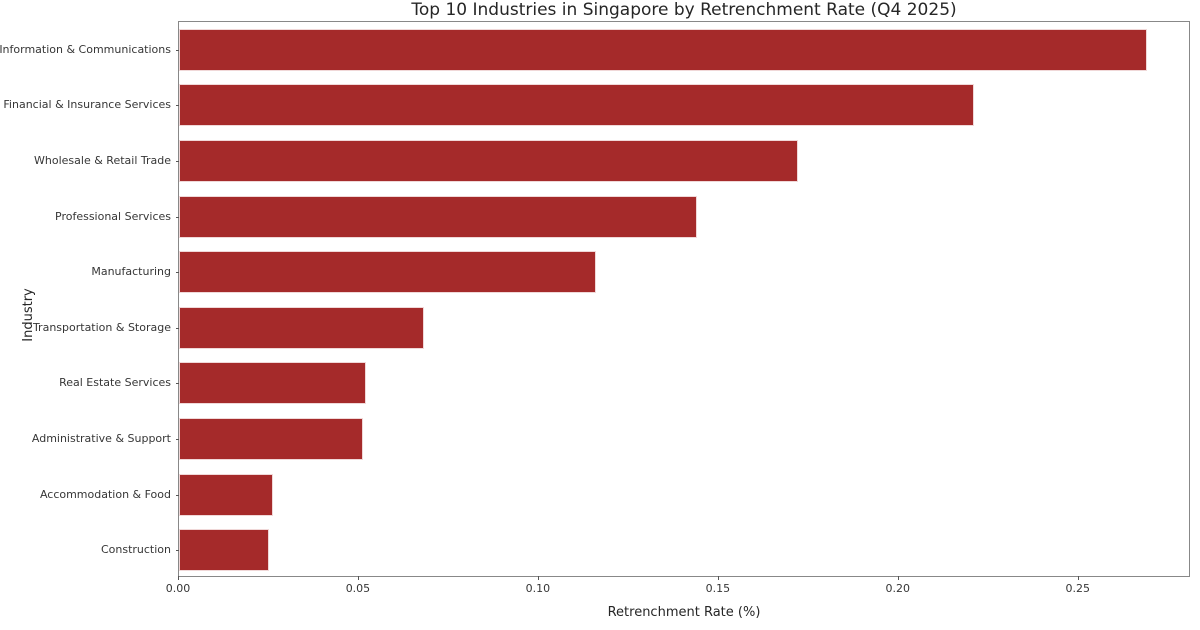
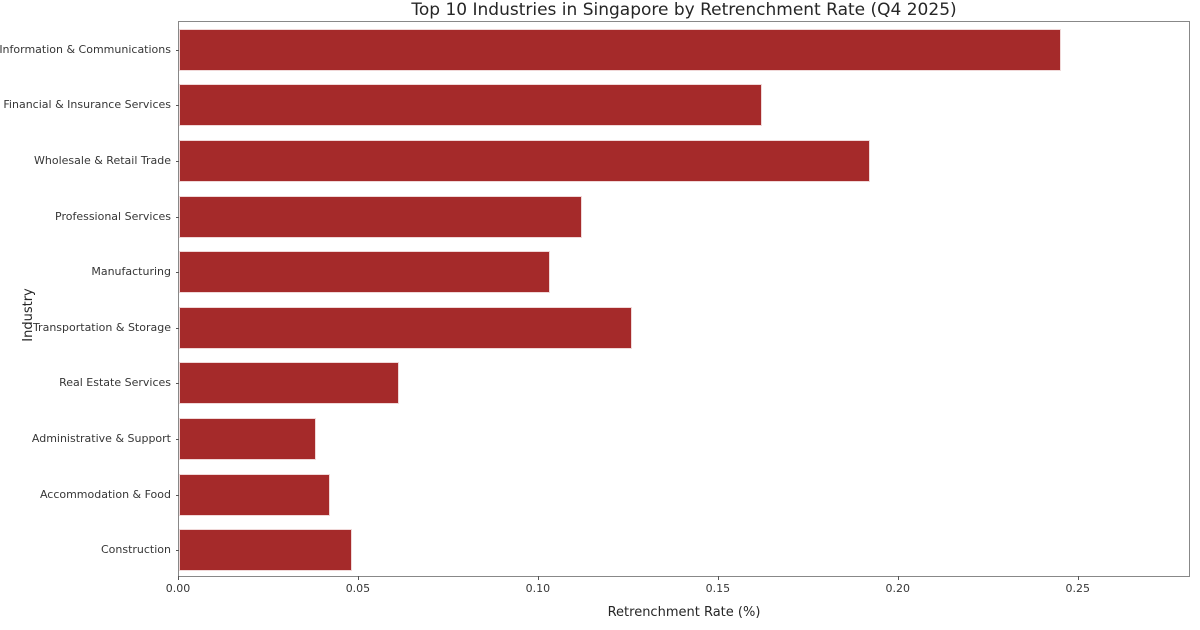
Information & Communications: 0.269 -> 0.245
Financial & Insurance Services: 0.221 -> 0.162
Wholesale & Retail Trade: 0.172 -> 0.192
Professional Services: 0.144 -> 0.112
Manufacturing: 0.116 -> 0.103
Transportation & Storage: 0.068 -> 0.126
Real Estate Services: 0.052 -> 0.061
Administrative & Support: 0.051 -> 0.038
Accommodation & Food: 0.026 -> 0.042
Construction: 0.025 -> 0.048
